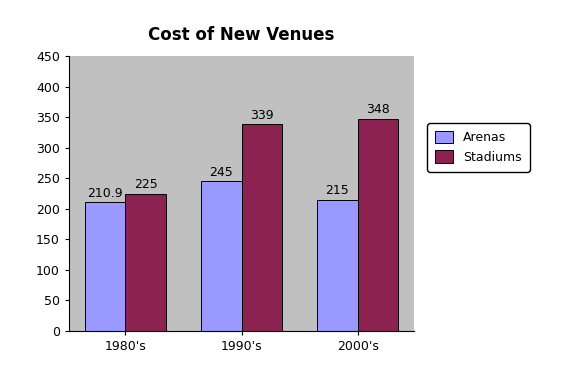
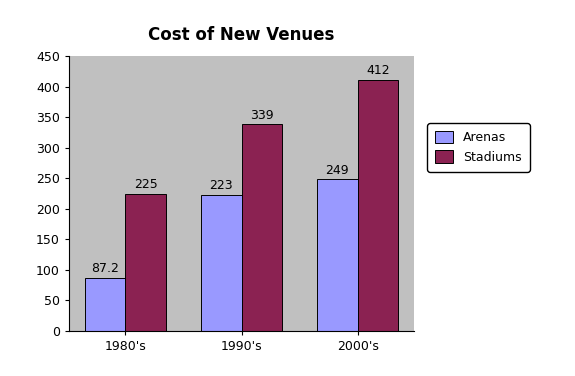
Arenas/1980's: 210.9 -> 87.2
Arenas/1990's: 245 -> 223
Arenas/2000's: 215 -> 249
Stadiums/2000's: 348 -> 412
